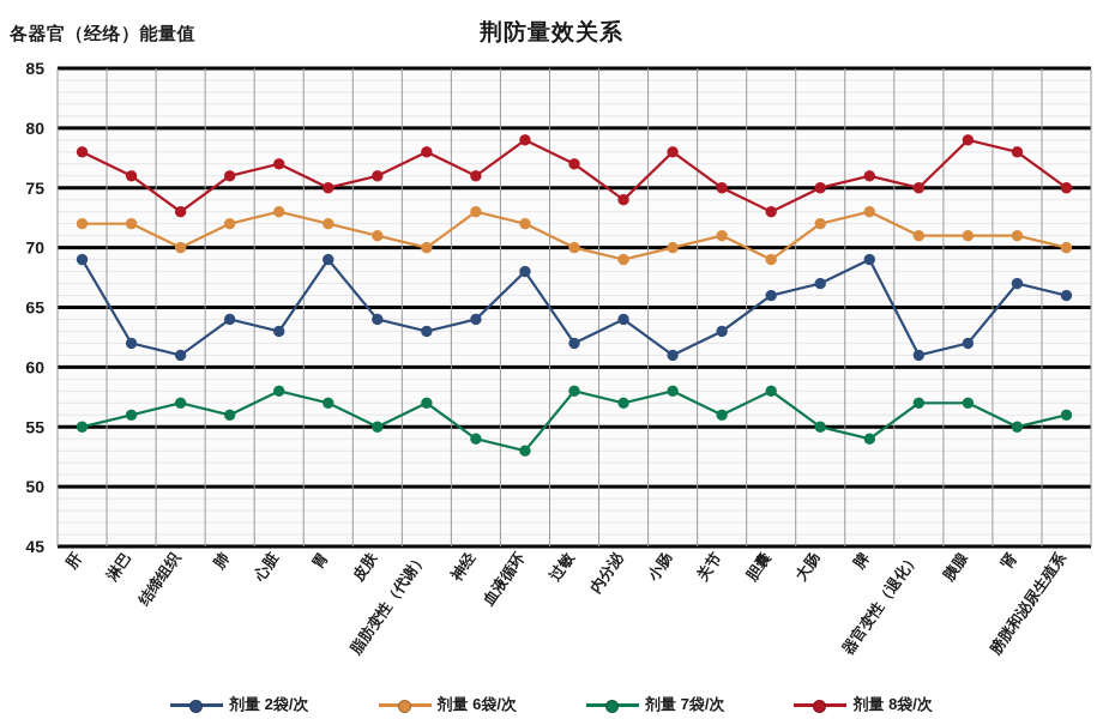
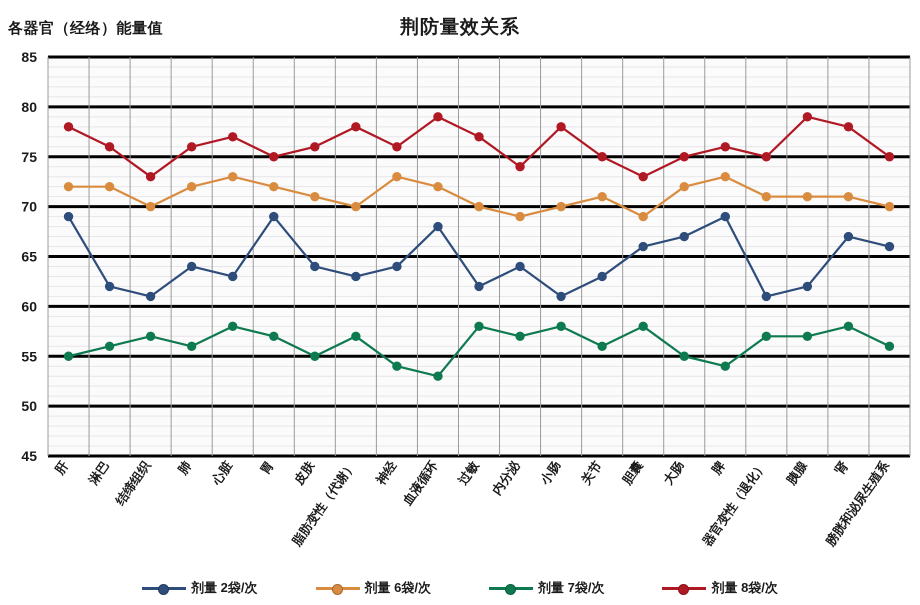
剂量 7袋/次/肾: 55 -> 58
